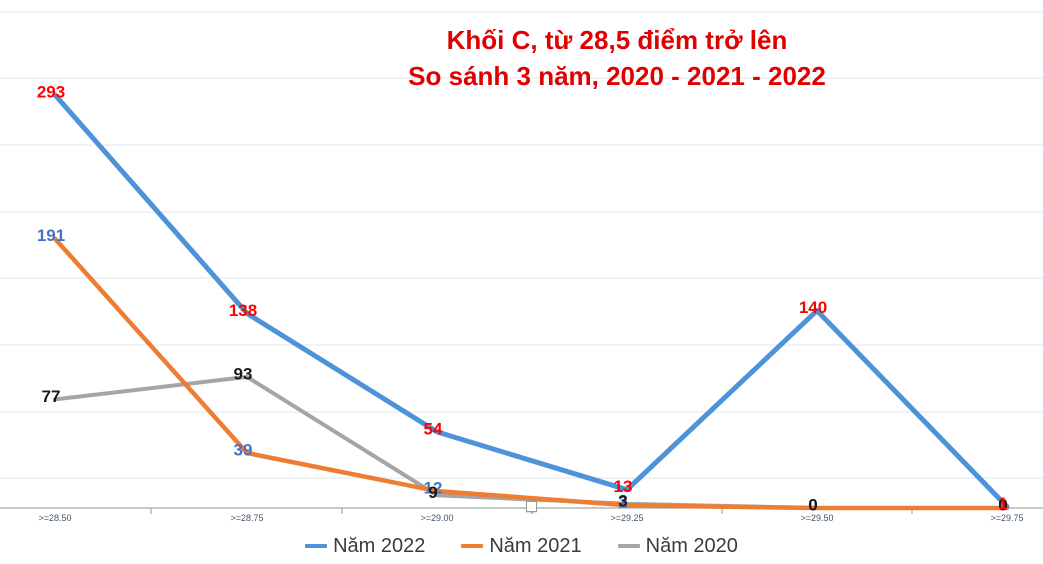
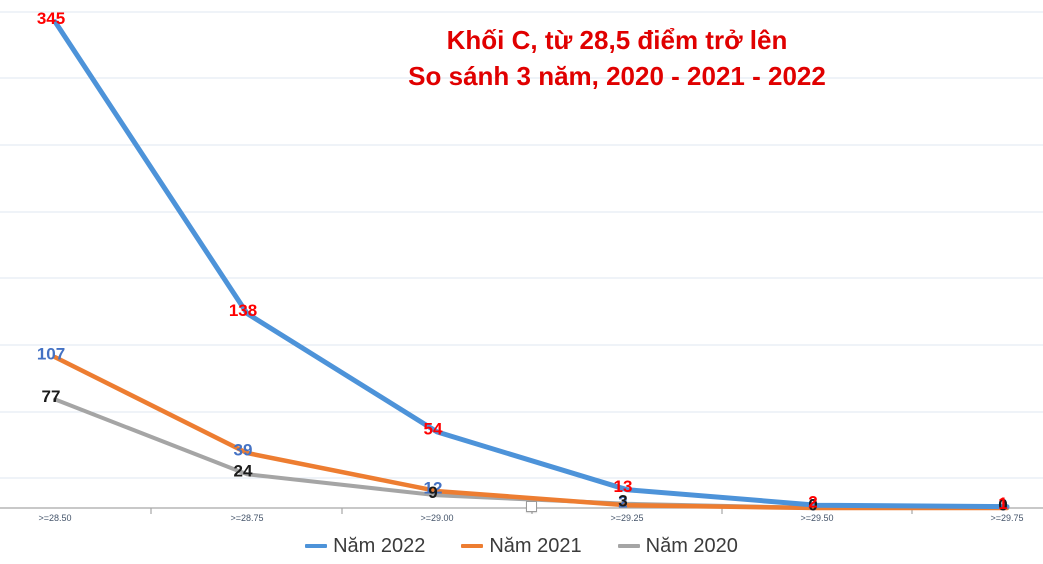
Năm 2022/>=28.50: 293 -> 345
Năm 2021/>=28.50: 191 -> 107
Năm 2020/>=28.75: 93 -> 24
Năm 2022/>=29.50: 140 -> 2
